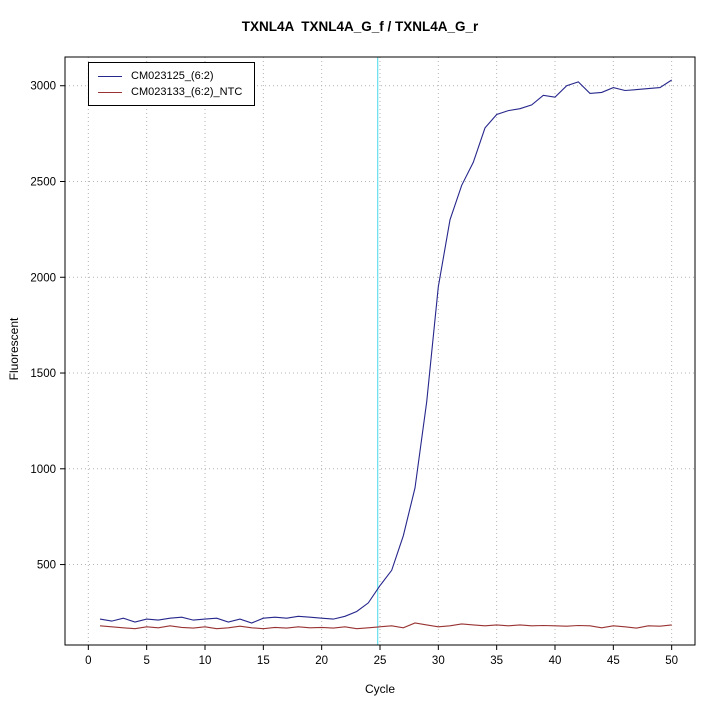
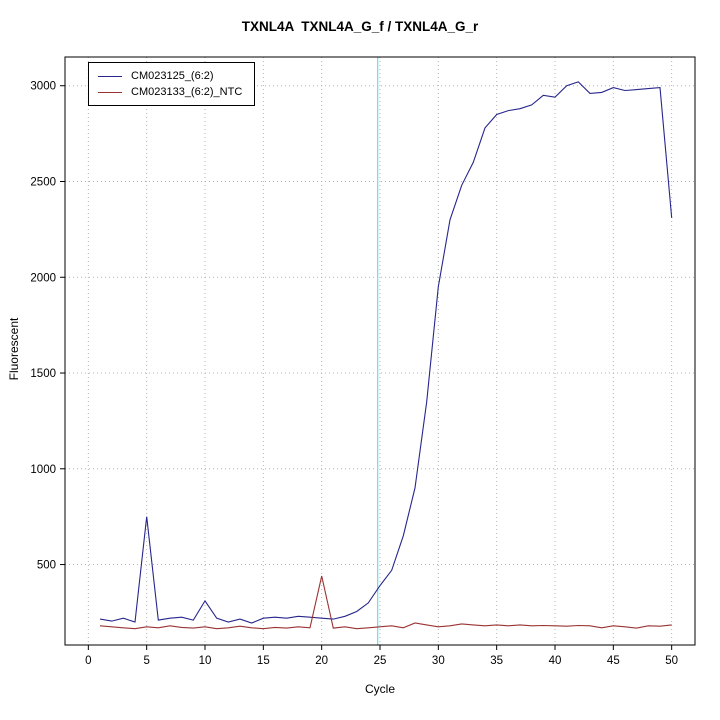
CM023125_(6:2)/5: 220 -> 750
CM023125_(6:2)/10: 220 -> 310
CM023133_(6:2)_NTC/20: 170 -> 440
CM023125_(6:2)/50: 3030 -> 2310
